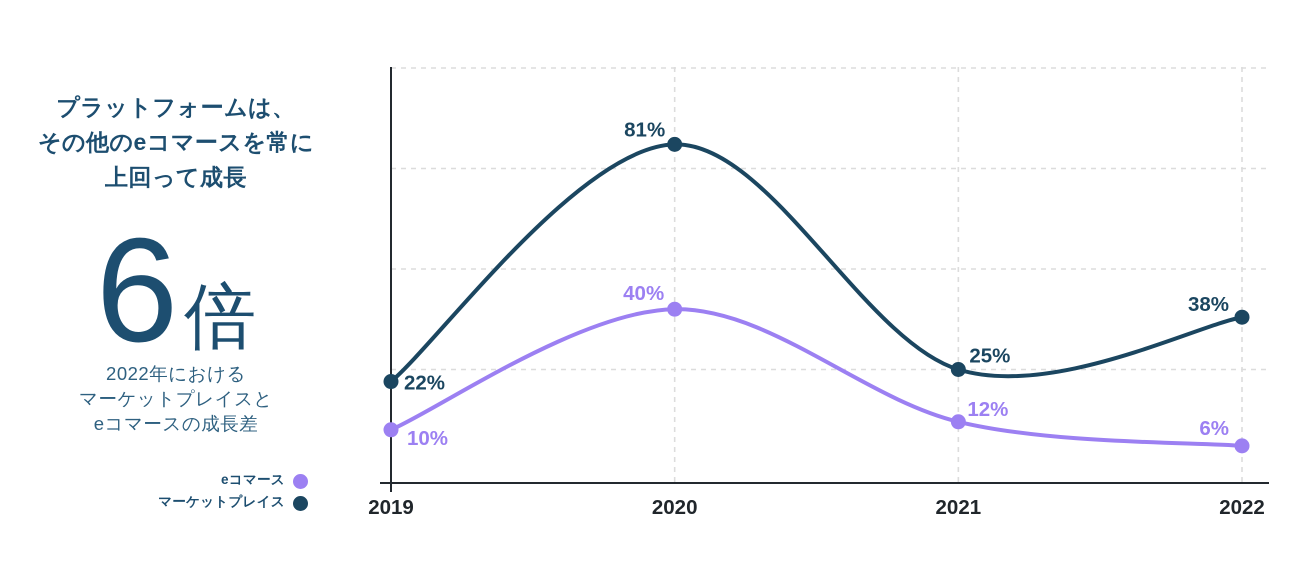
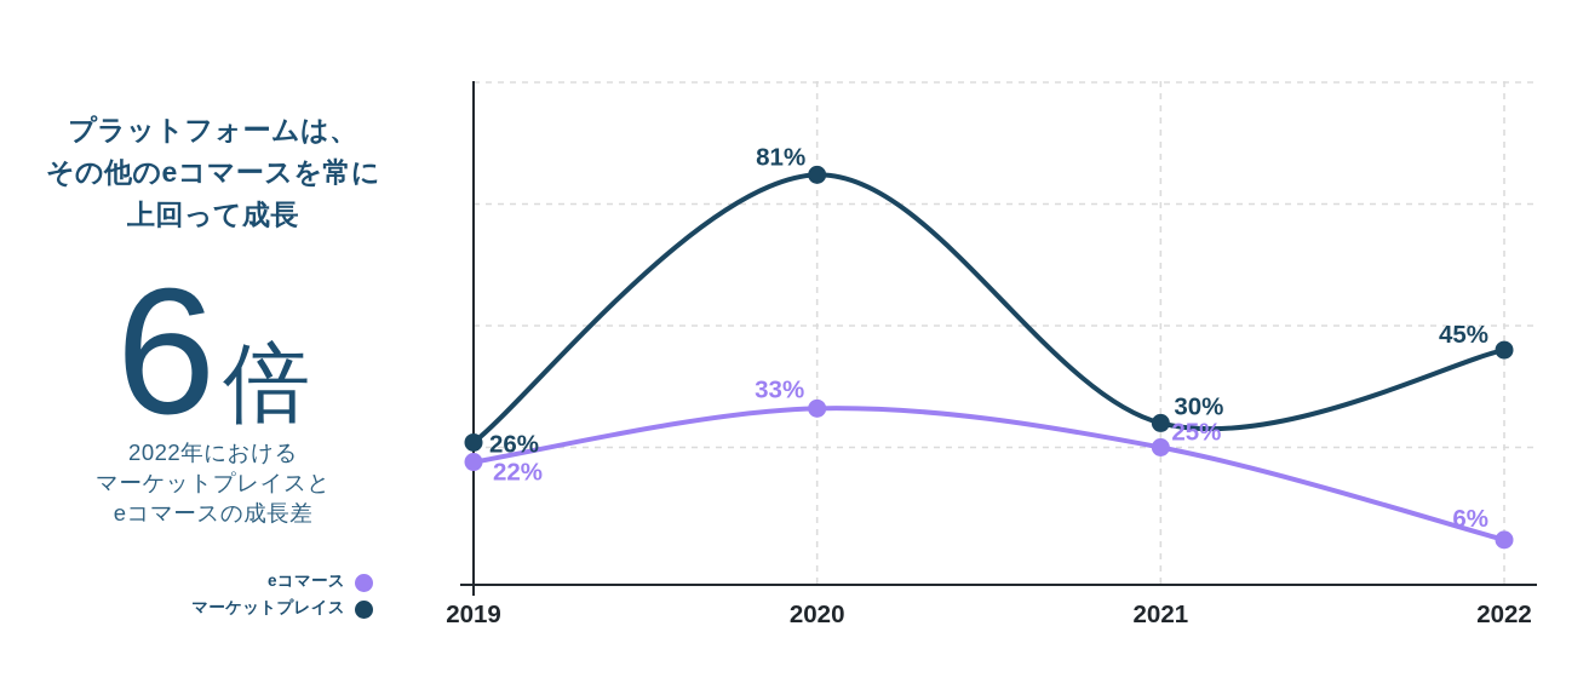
eコマース/2019: 10% -> 22%
マーケットプレイス/2019: 22% -> 26%
eコマース/2020: 40% -> 33%
eコマース/2021: 12% -> 25%
マーケットプレイス/2021: 25% -> 30%
マーケットプレイス/2022: 38% -> 45%
